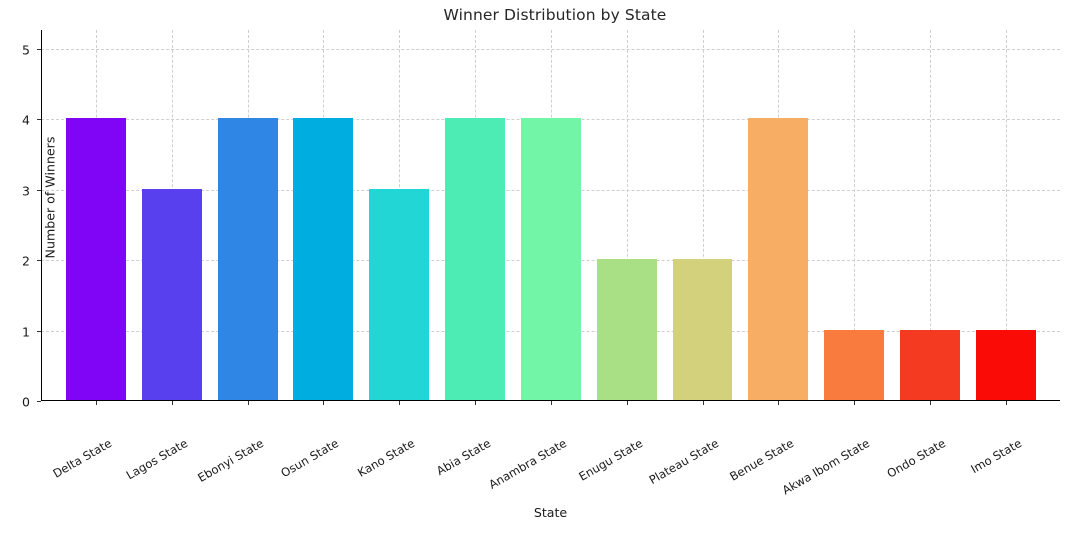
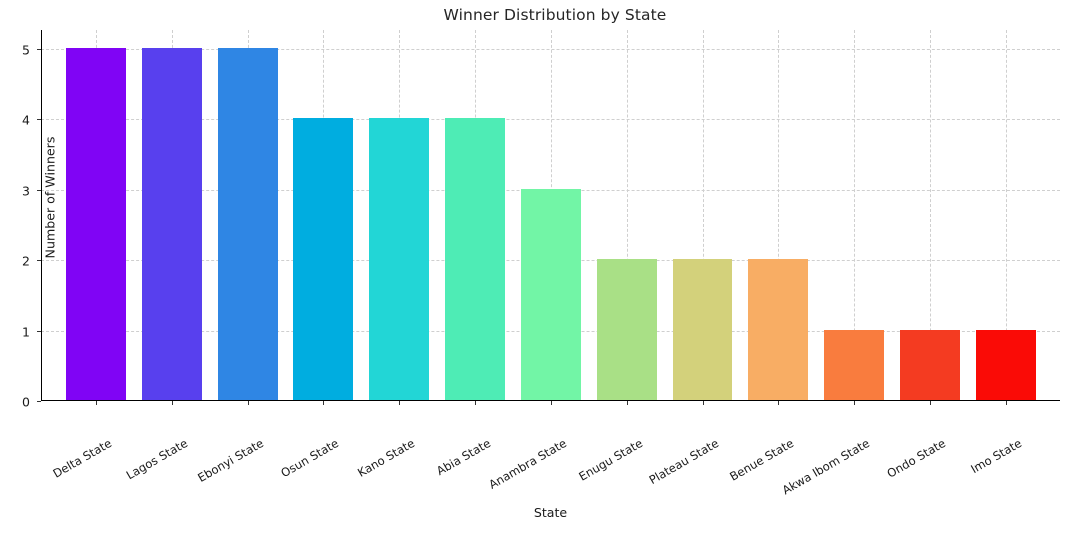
Delta State: 4 -> 5
Lagos State: 3 -> 5
Ebonyi State: 4 -> 5
Kano State: 3 -> 4
Anambra State: 4 -> 3
Benue State: 4 -> 2
